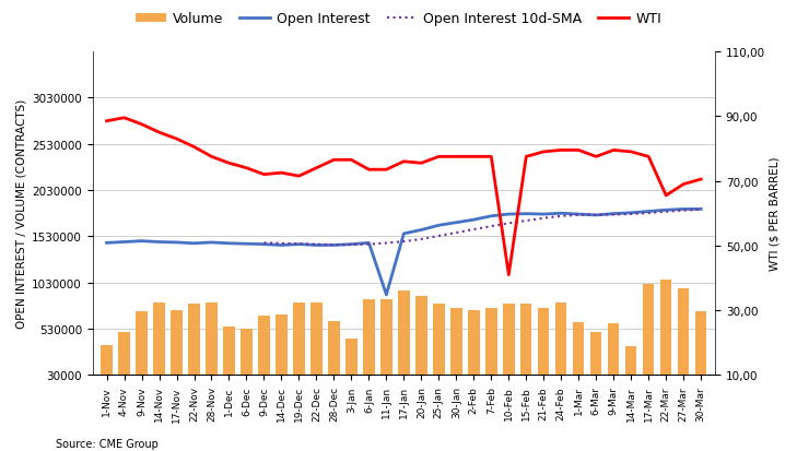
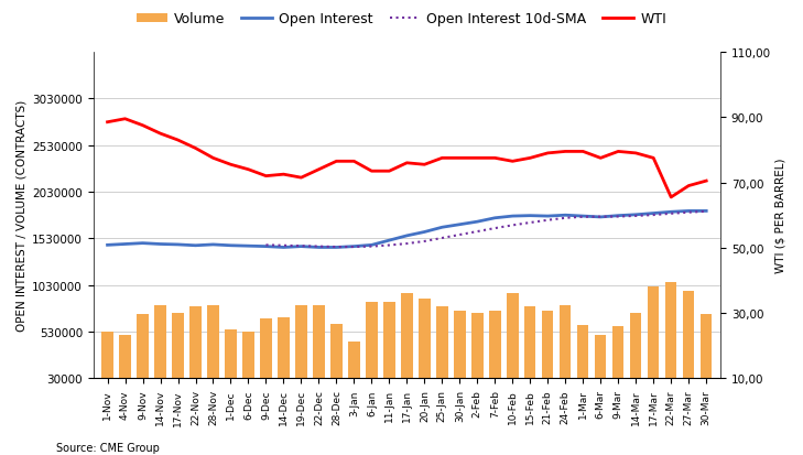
Volume/1-Nov: 360000 -> 530000
Open Interest/11-Jan: 900000 -> 1510000
Volume/10-Feb: 800000 -> 950000
WTI/10-Feb: 41,0 -> 76,5
Volume/14-Mar: 340000 -> 730000
